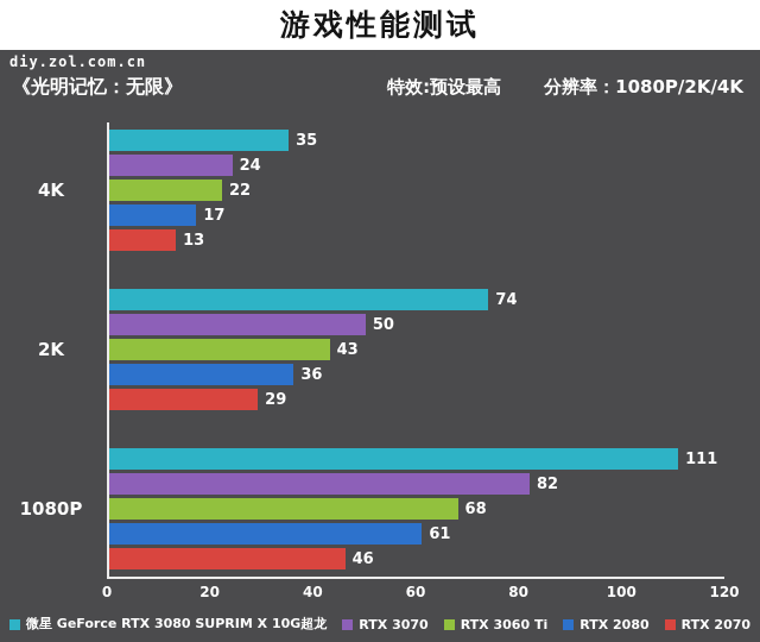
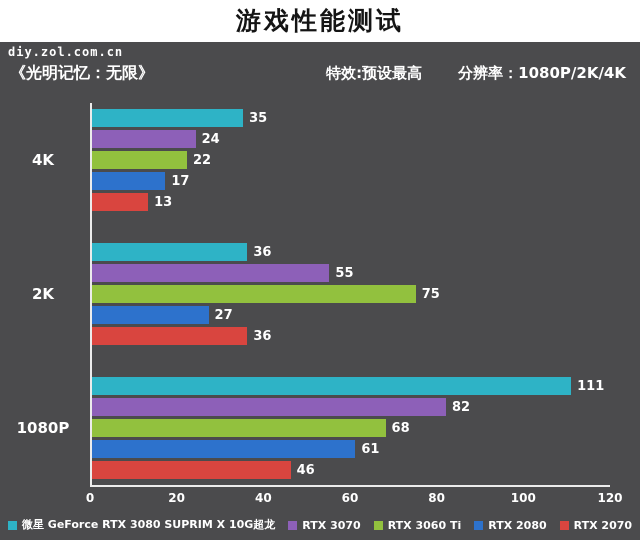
微星 GeForce RTX 3080 SUPRIM X 10G超龙/2K: 74 -> 36
RTX 3070/2K: 50 -> 55
RTX 3060 Ti/2K: 43 -> 75
RTX 2080/2K: 36 -> 27
RTX 2070/2K: 29 -> 36
